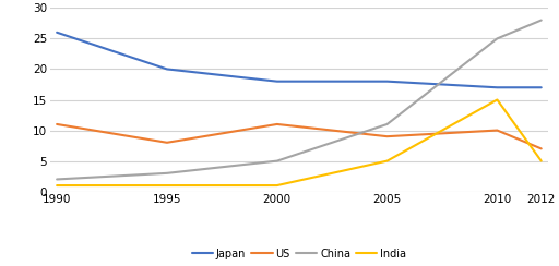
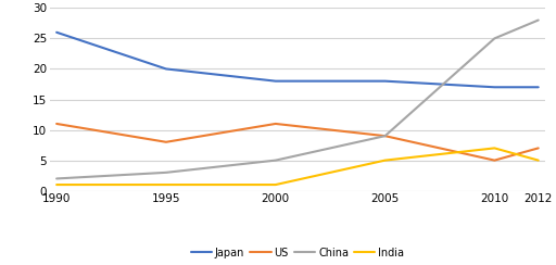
China/2005: 11 -> 9
US/2010: 10 -> 5
India/2010: 15 -> 7
